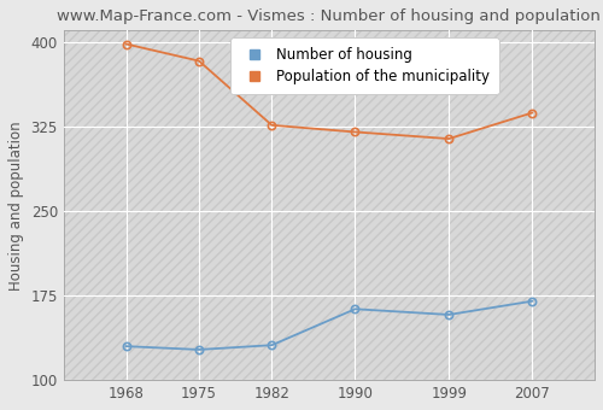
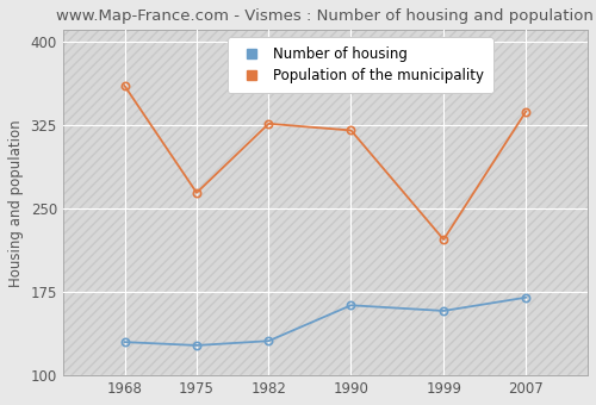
Population of the municipality/1968: 398 -> 360
Population of the municipality/1975: 383 -> 264
Population of the municipality/1999: 314 -> 222
